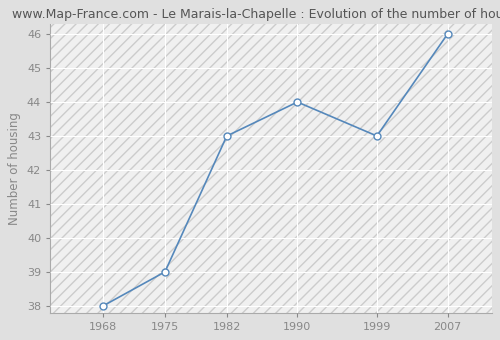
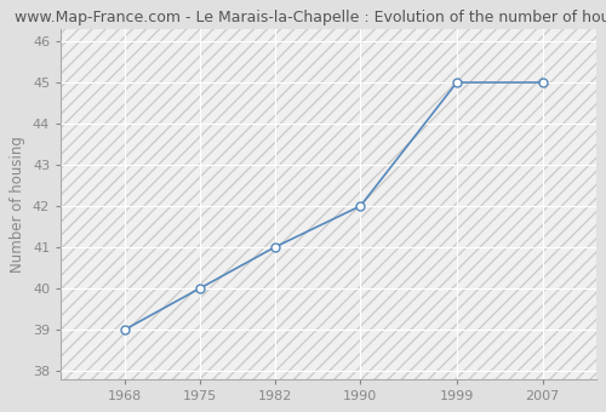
1968: 38 -> 39
1975: 39 -> 40
1982: 43 -> 41
1990: 44 -> 42
1999: 43 -> 45
2007: 46 -> 45
